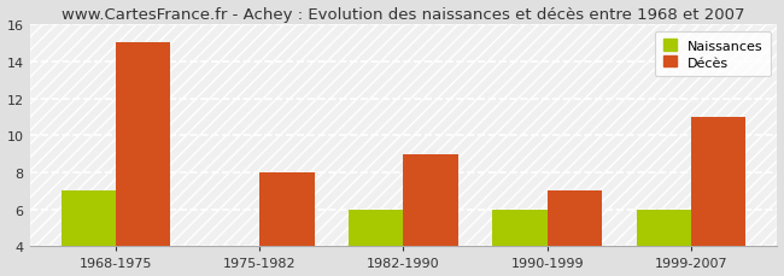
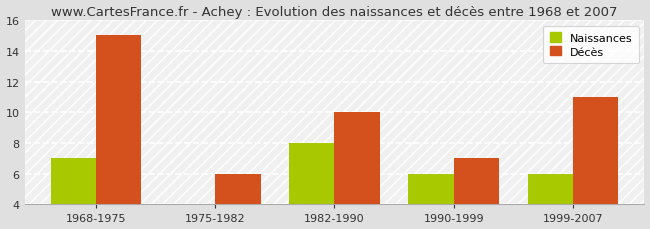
Décès/1975-1982: 8 -> 6
Naissances/1982-1990: 6 -> 8
Décès/1982-1990: 9 -> 10
